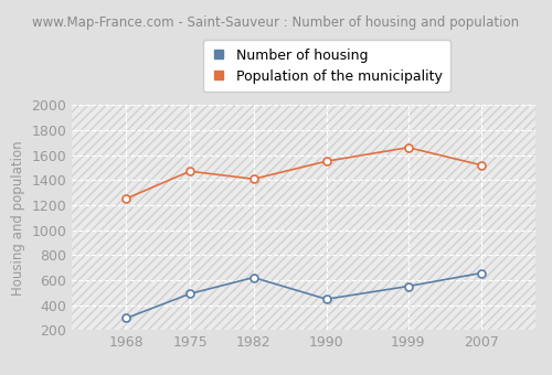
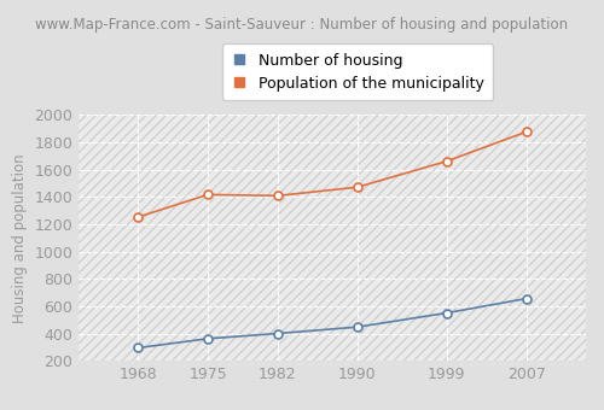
Number of housing/1975: 490 -> 360
Population of the municipality/1975: 1470 -> 1420
Number of housing/1982: 620 -> 400
Population of the municipality/1990: 1550 -> 1470
Population of the municipality/2007: 1520 -> 1880
